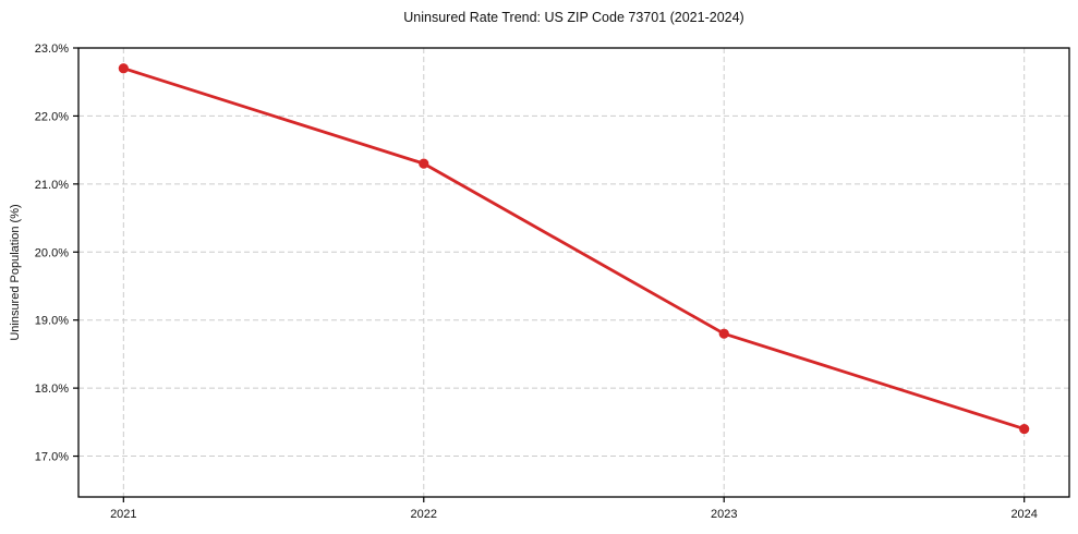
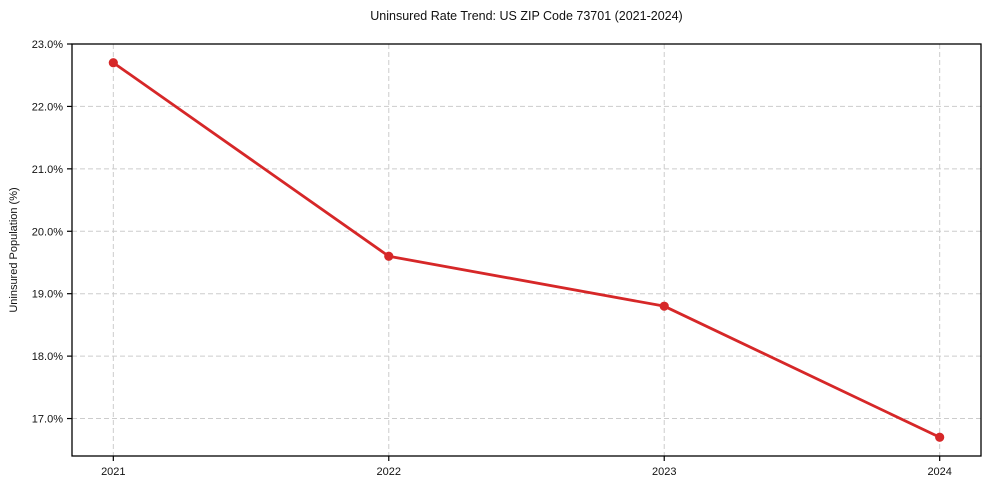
2022: 21.3% -> 19.6%
2024: 17.4% -> 16.7%
